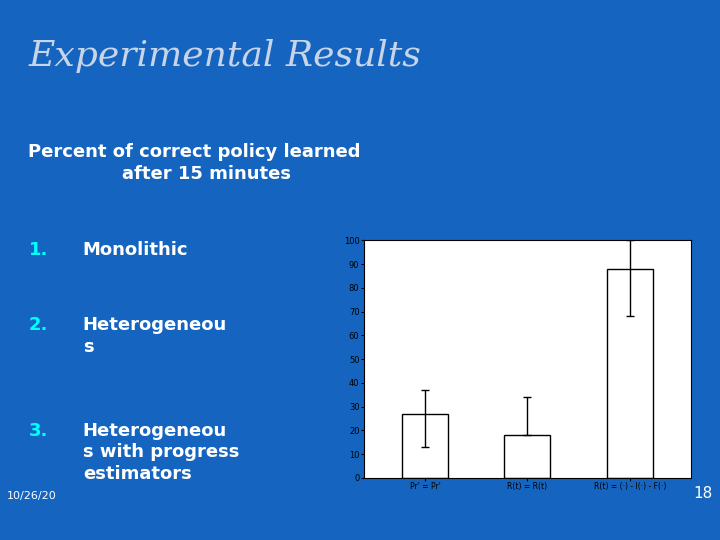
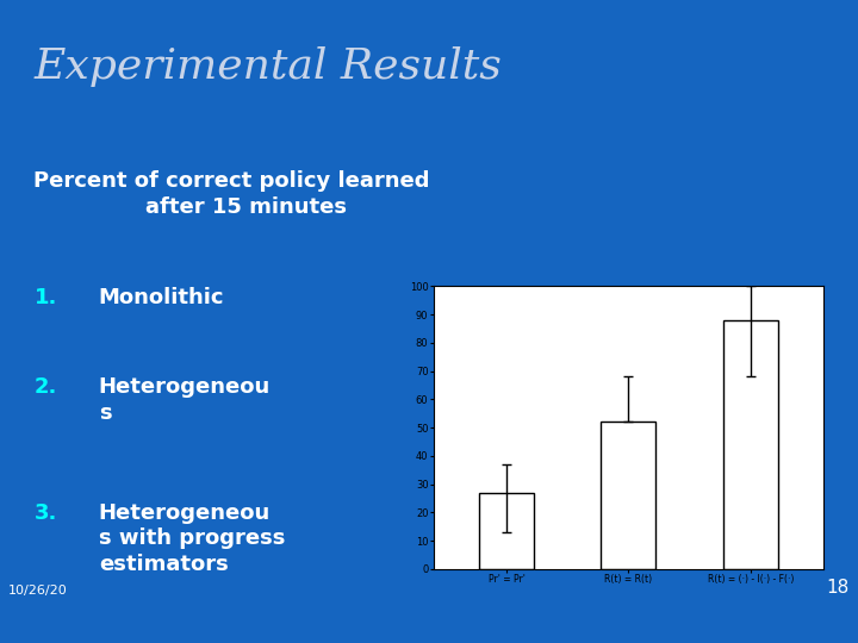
R(t) = R(t): 18 -> 52
